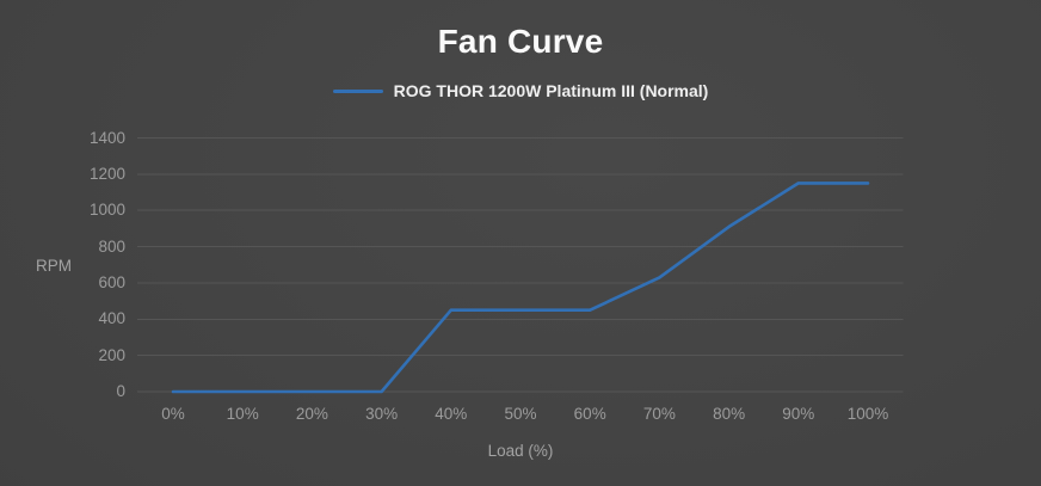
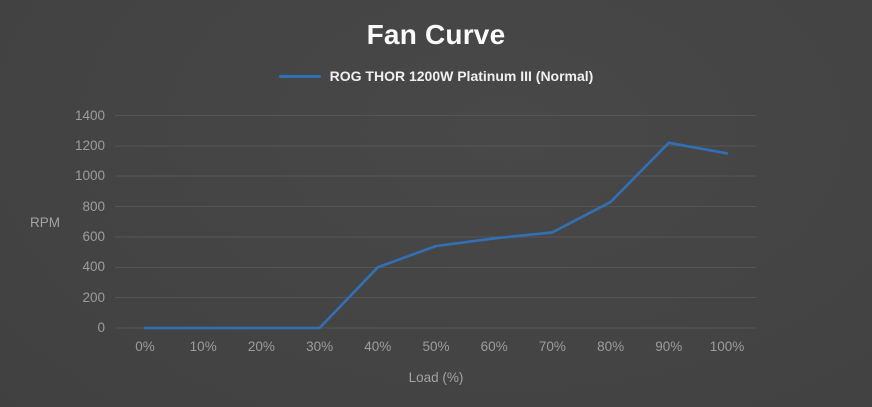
40%: 450 -> 400
50%: 450 -> 540
60%: 450 -> 590
80%: 910 -> 830
90%: 1150 -> 1220
